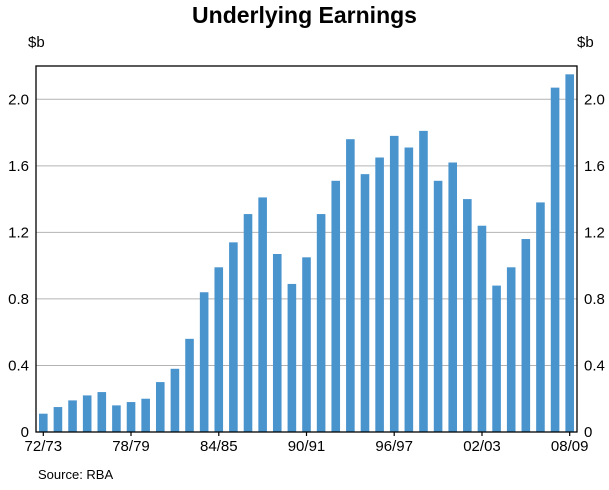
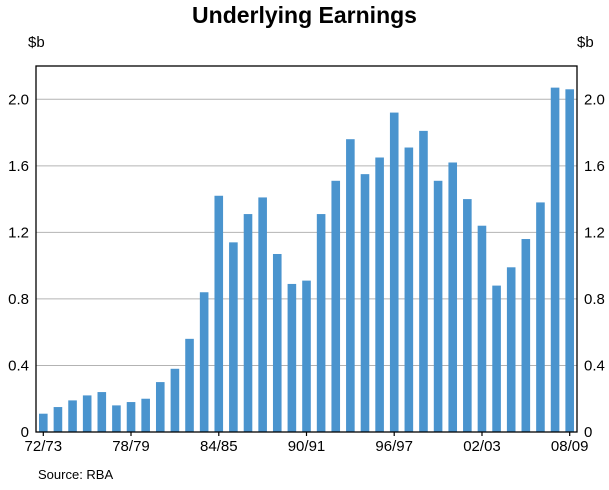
84/85: 0.99 -> 1.42
90/91: 1.05 -> 0.91
96/97: 1.78 -> 1.92
08/09: 2.15 -> 2.06
